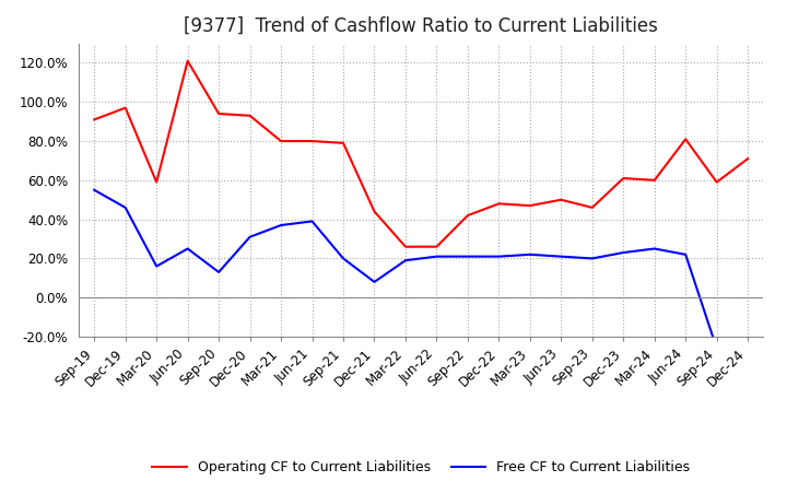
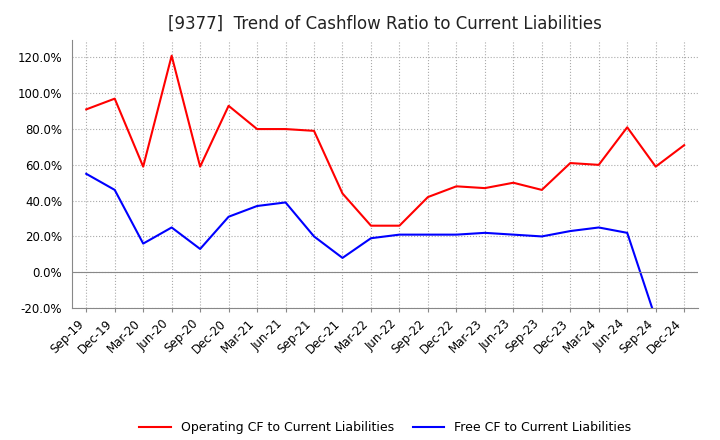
Operating CF to Current Liabilities/Sep-20: 94% -> 59%
